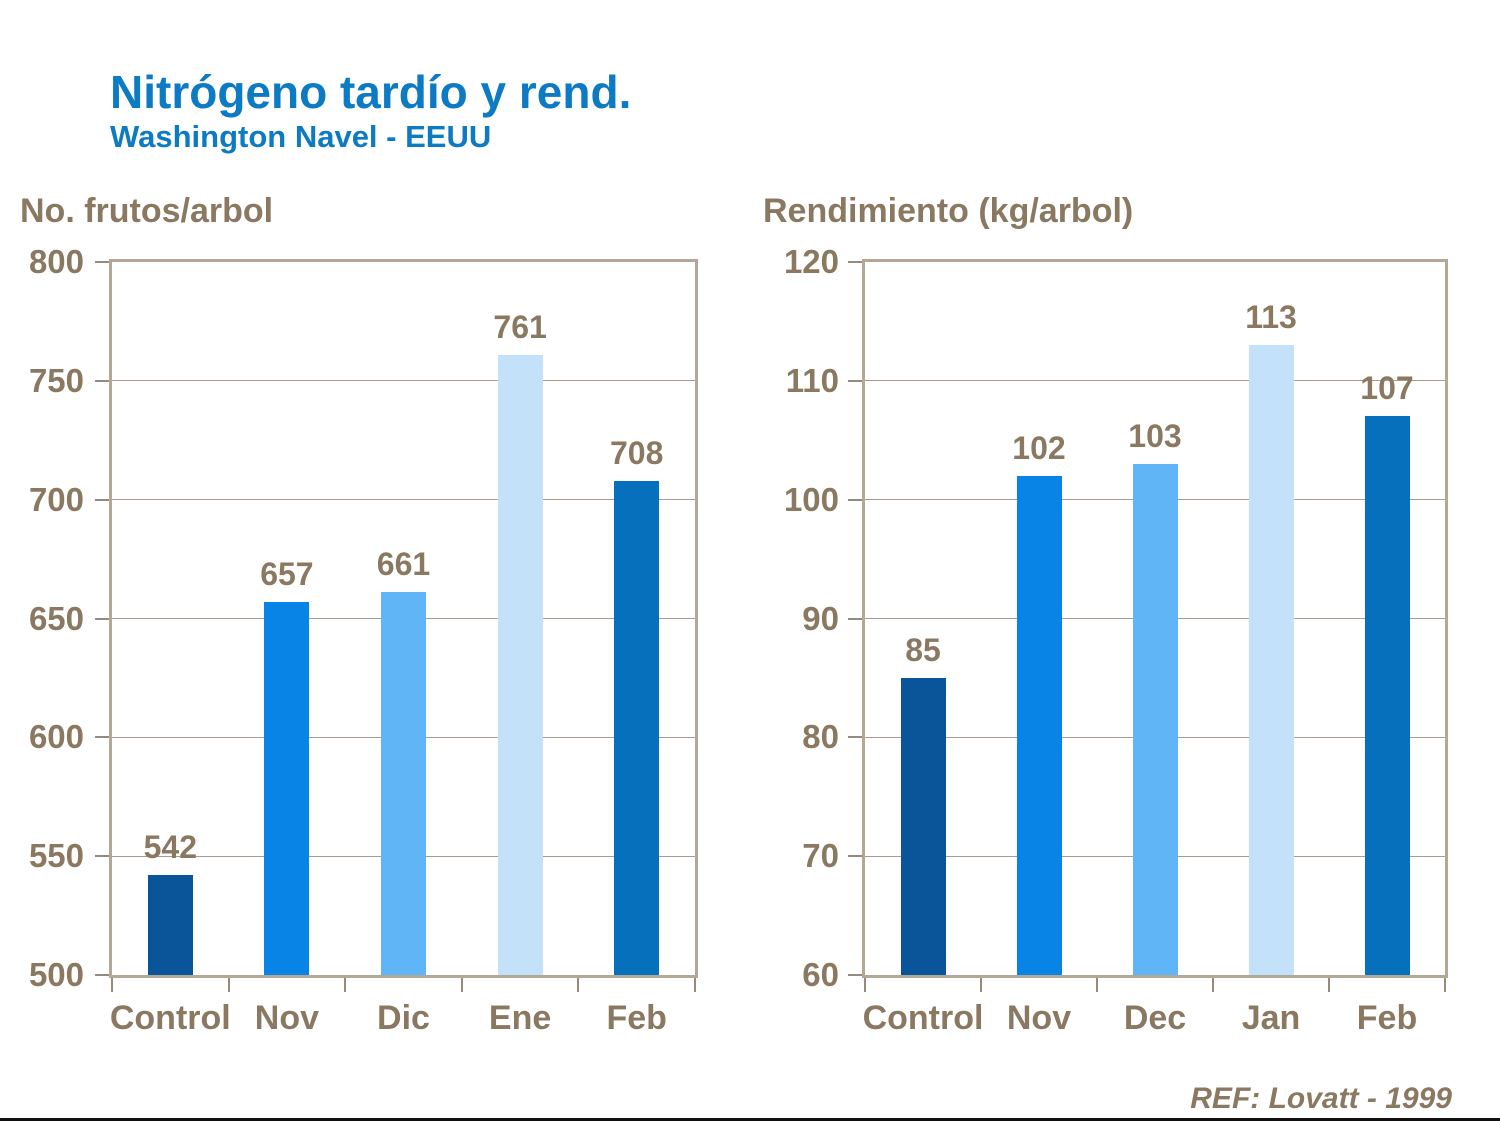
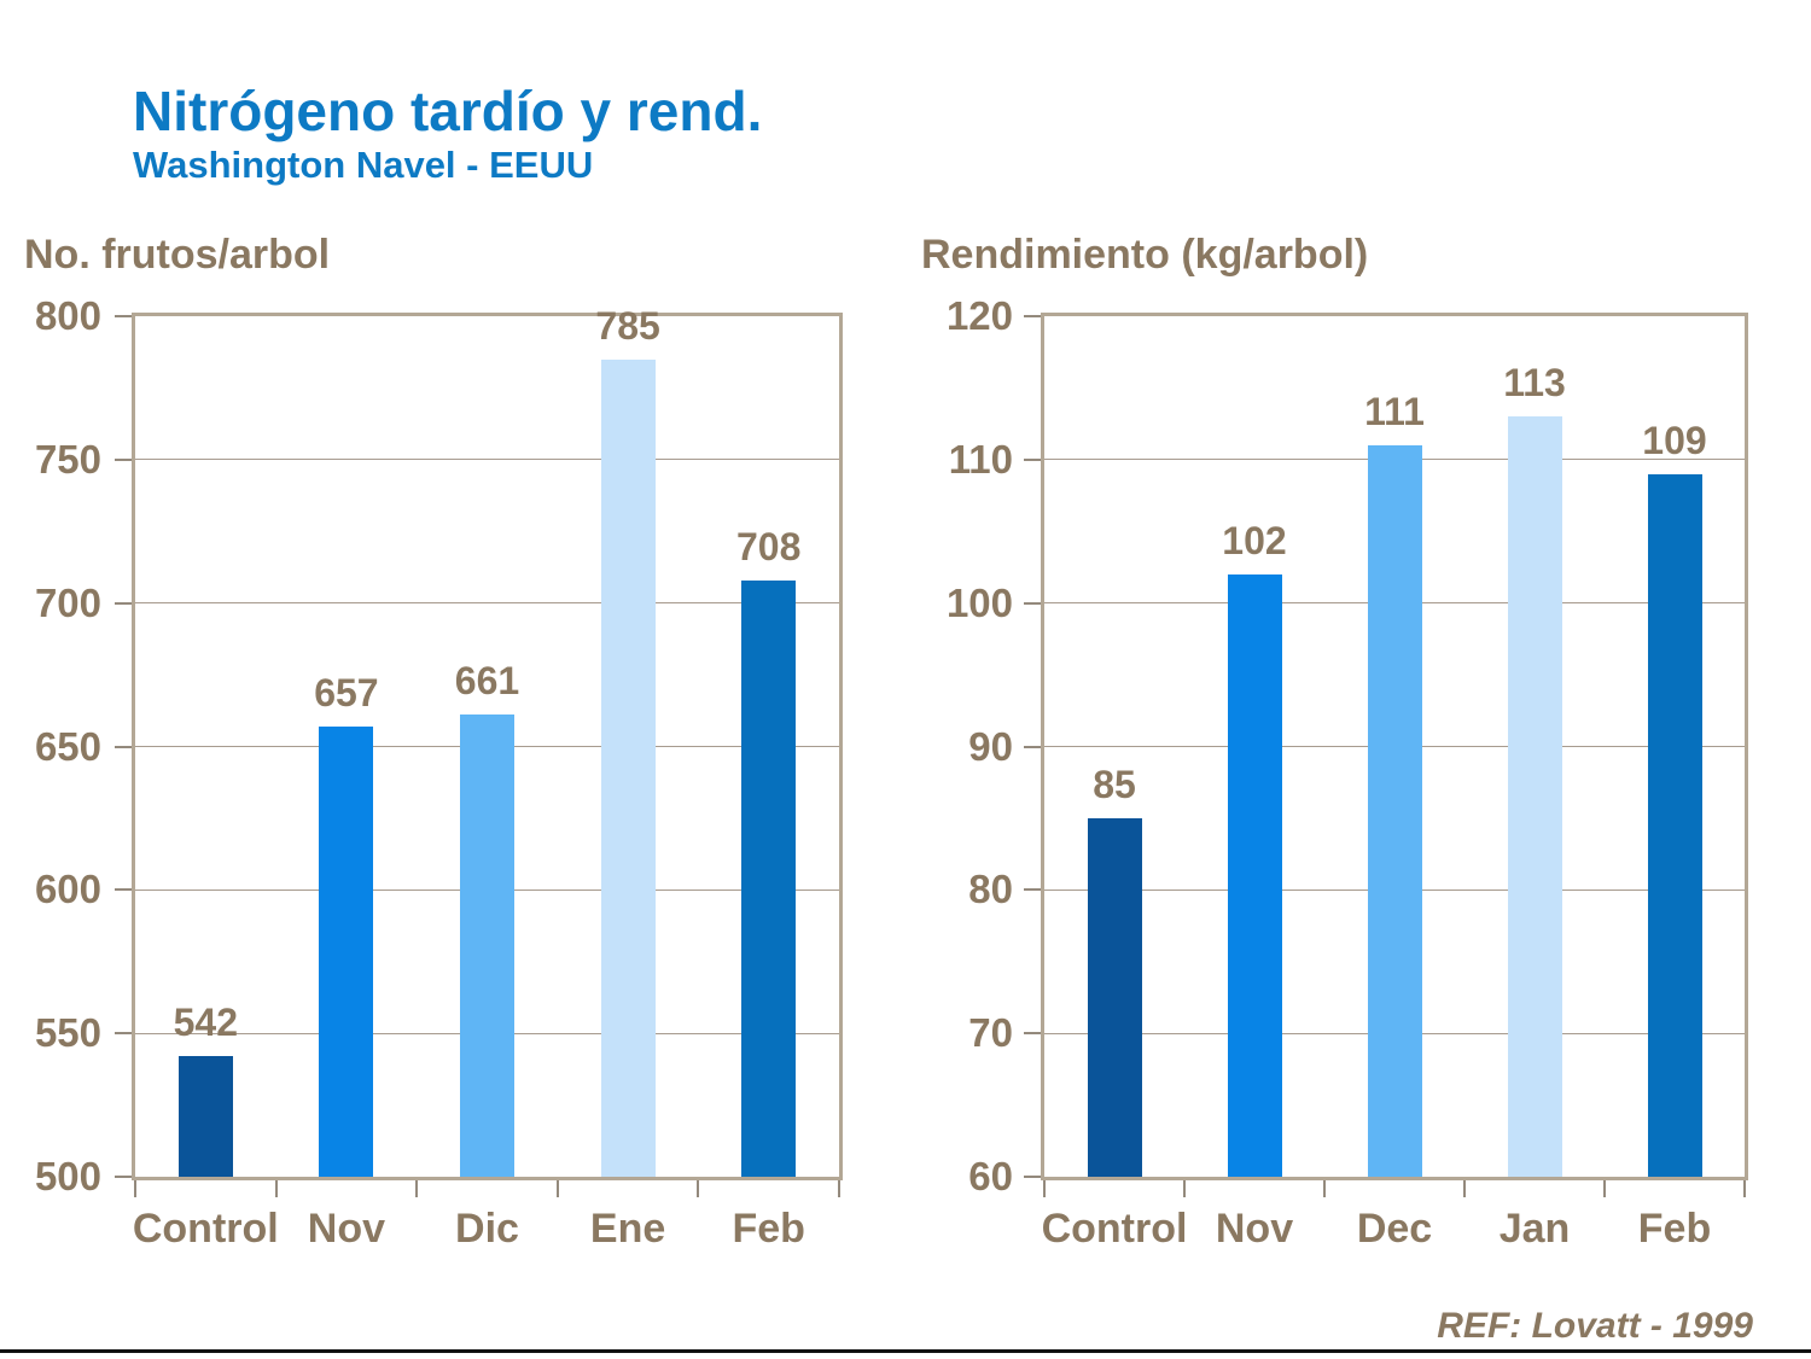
No. frutos/arbol/Ene: 761 -> 785
Rendimiento (kg/arbol)/Dec: 103 -> 111
Rendimiento (kg/arbol)/Feb: 107 -> 109
